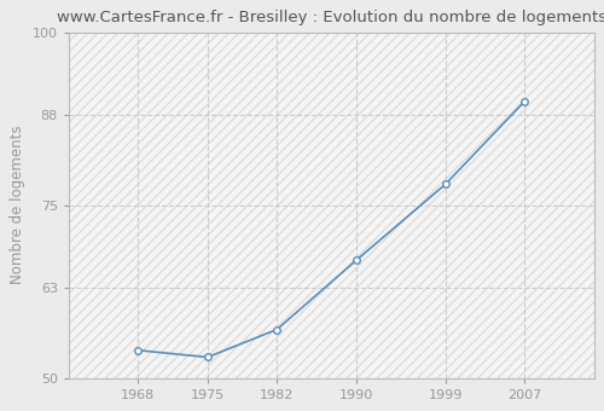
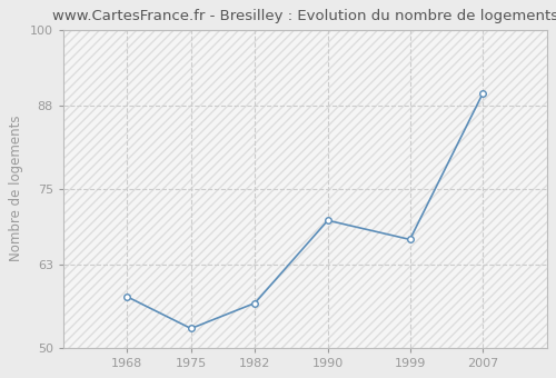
1968: 54 -> 58
1990: 67 -> 70
1999: 78 -> 67
